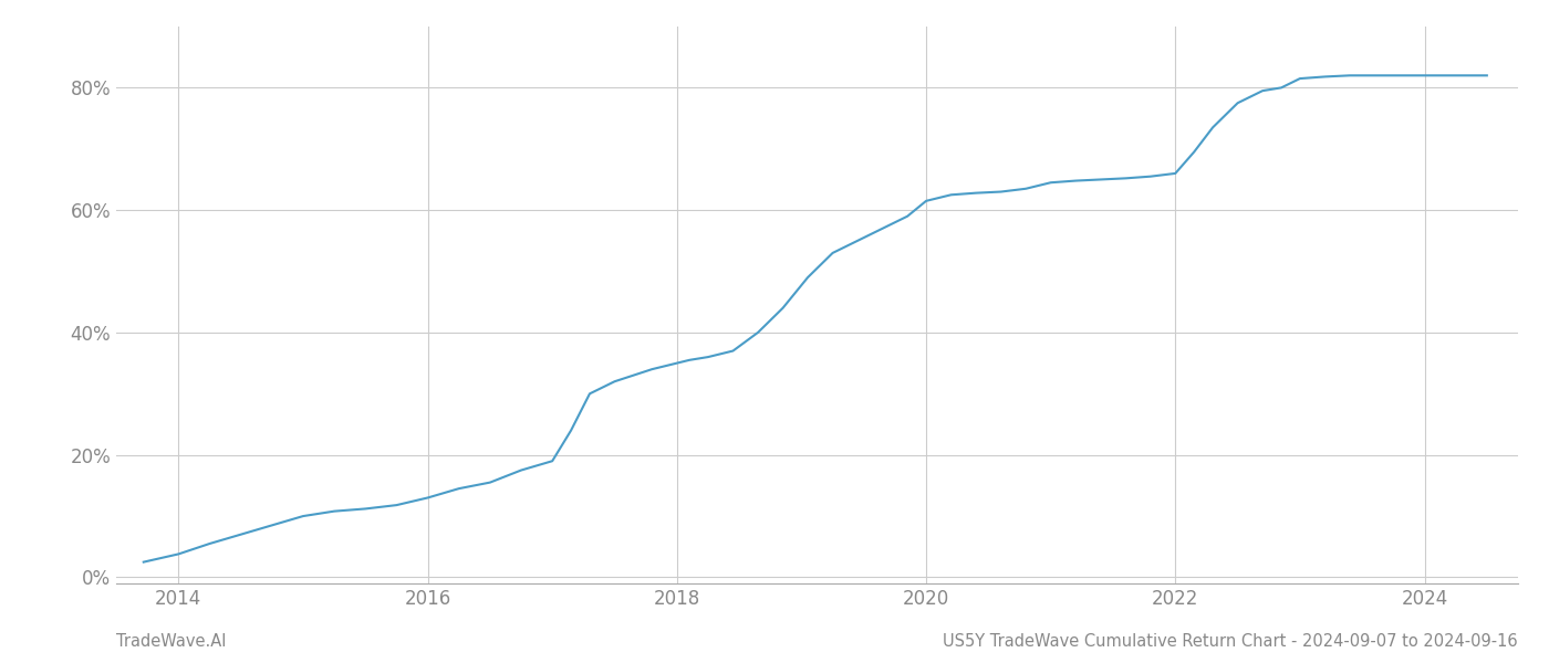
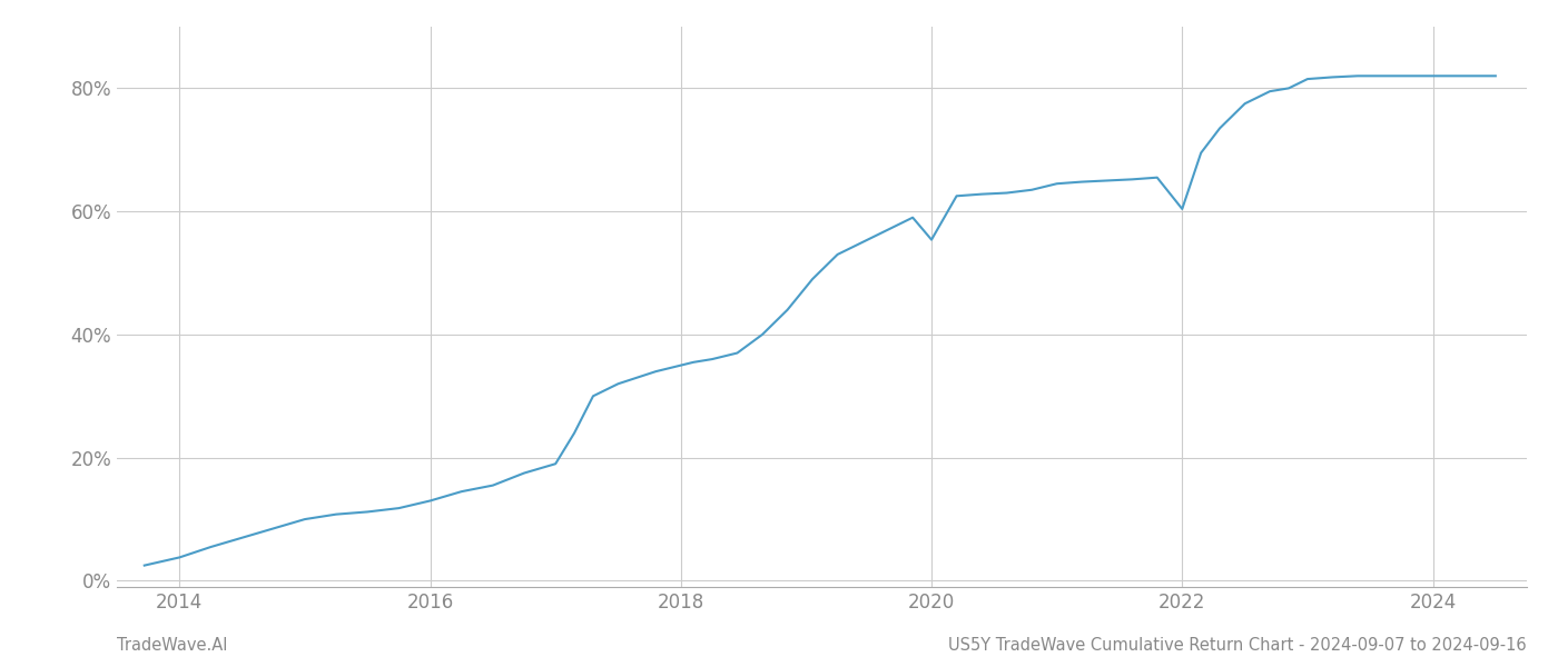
2020: 61.5% -> 55.4%
2022: 66.0% -> 60.4%
